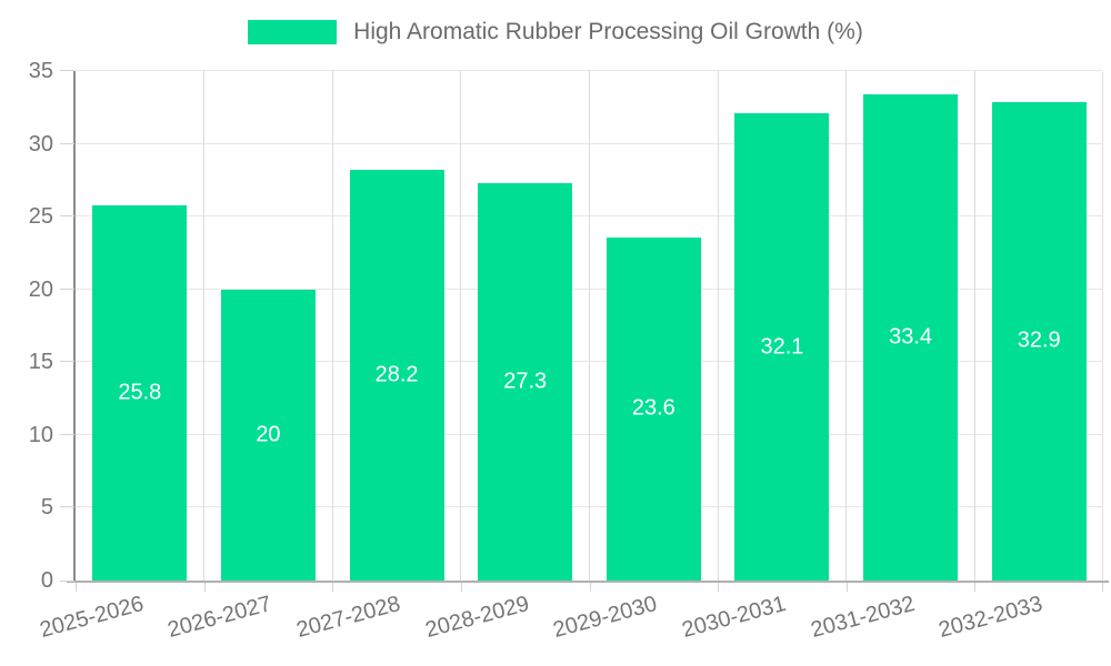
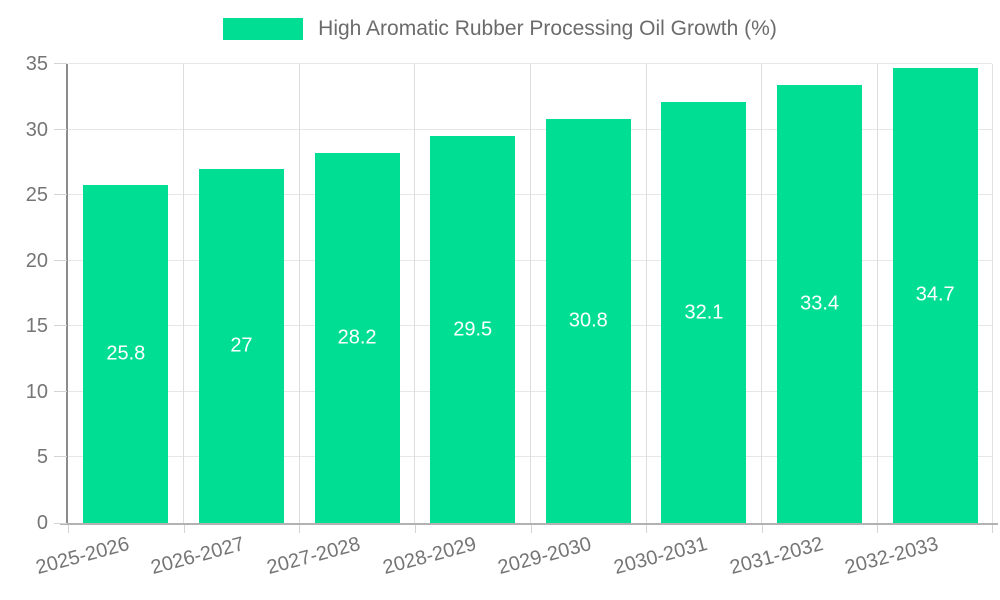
2026-2027: 20 -> 27
2028-2029: 27.3 -> 29.5
2029-2030: 23.6 -> 30.8
2032-2033: 32.9 -> 34.7
